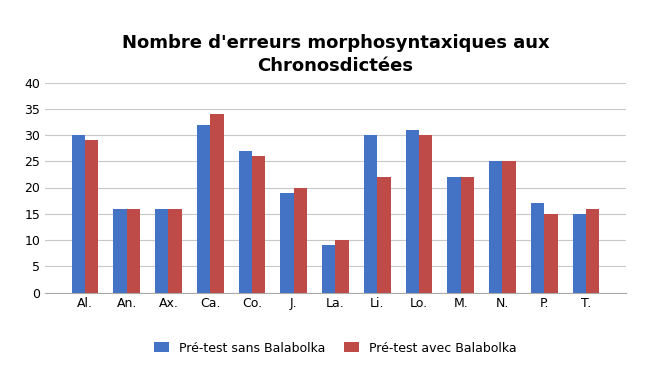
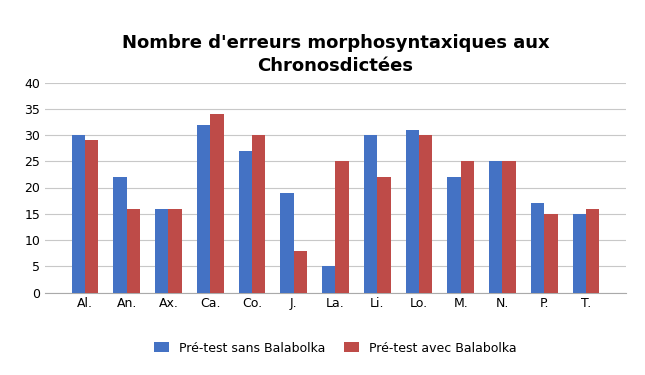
Pré-test sans Balabolka/An.: 16 -> 22
Pré-test avec Balabolka/Co.: 26 -> 30
Pré-test avec Balabolka/J.: 20 -> 8
Pré-test sans Balabolka/La.: 9 -> 5
Pré-test avec Balabolka/La.: 10 -> 25
Pré-test avec Balabolka/M.: 22 -> 25
